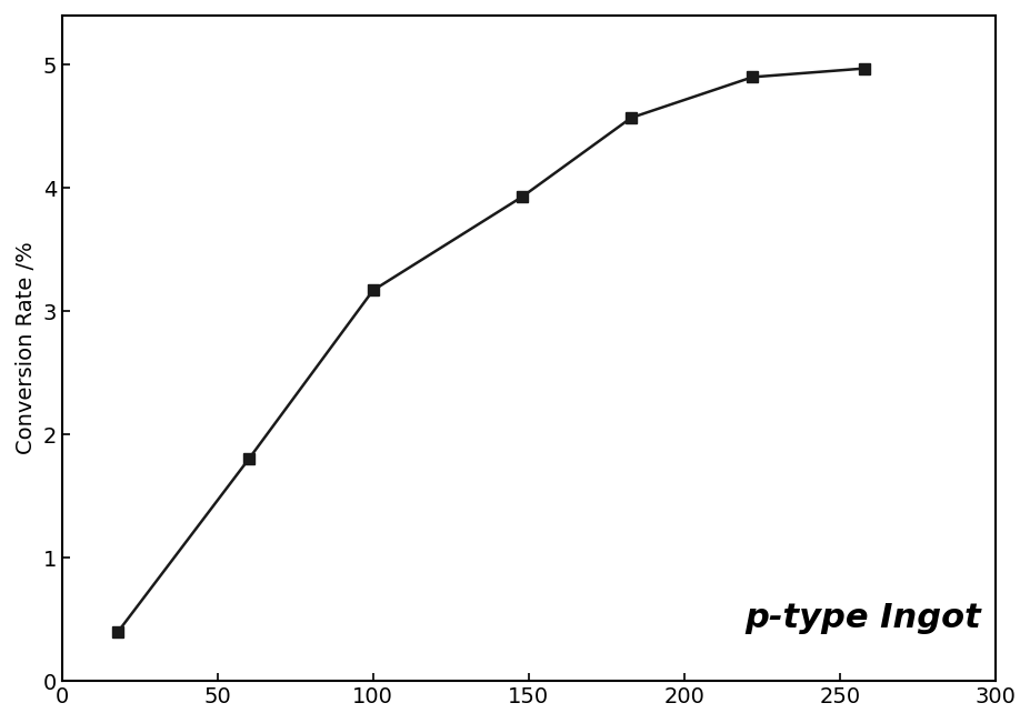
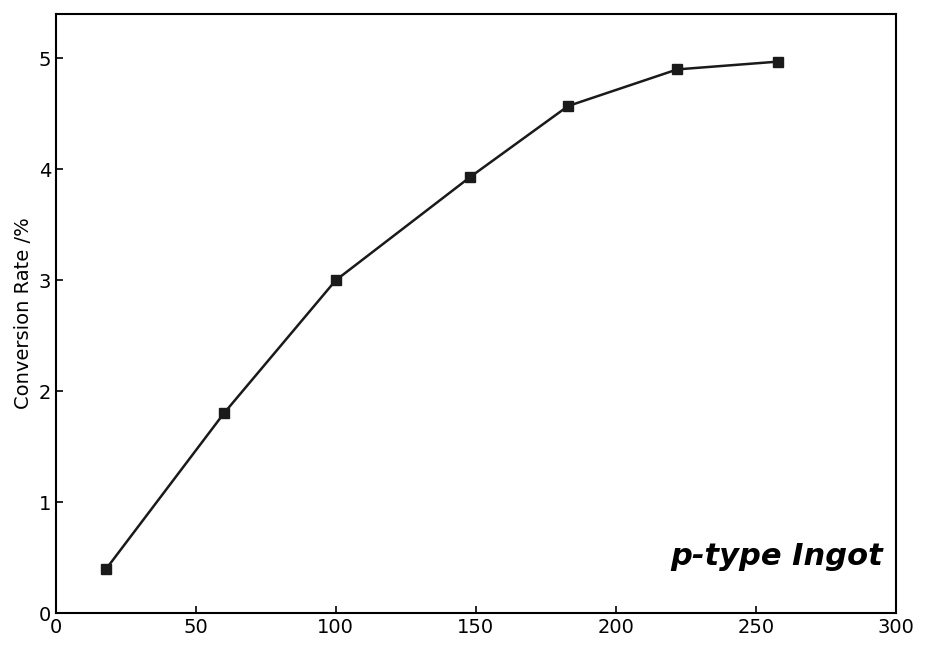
100: 3.17 -> 3.00
